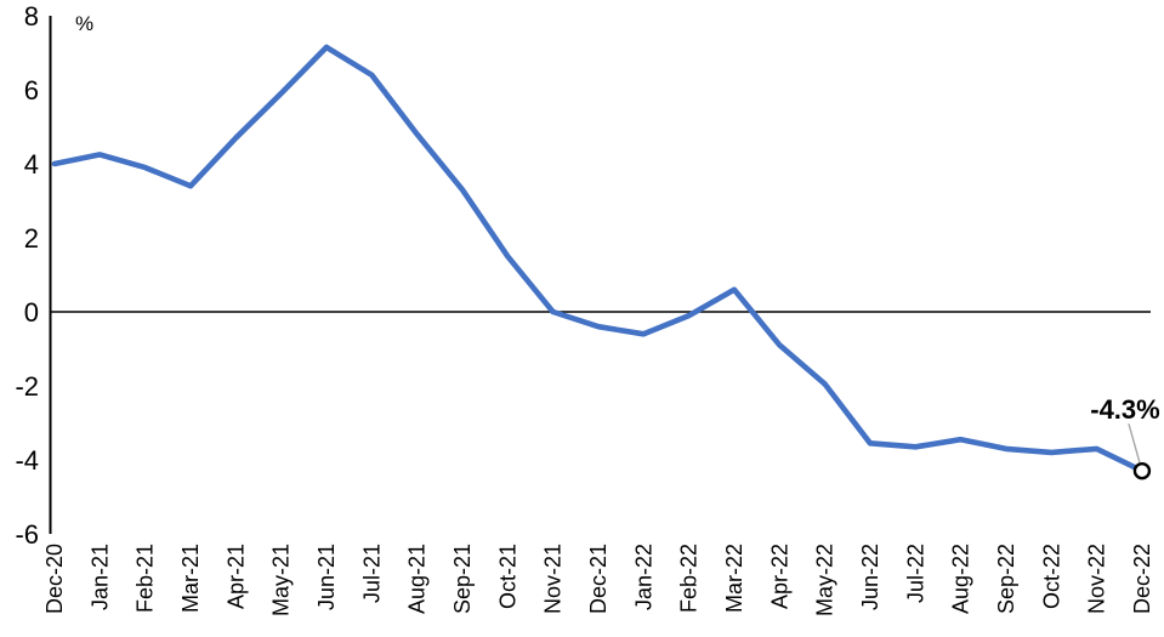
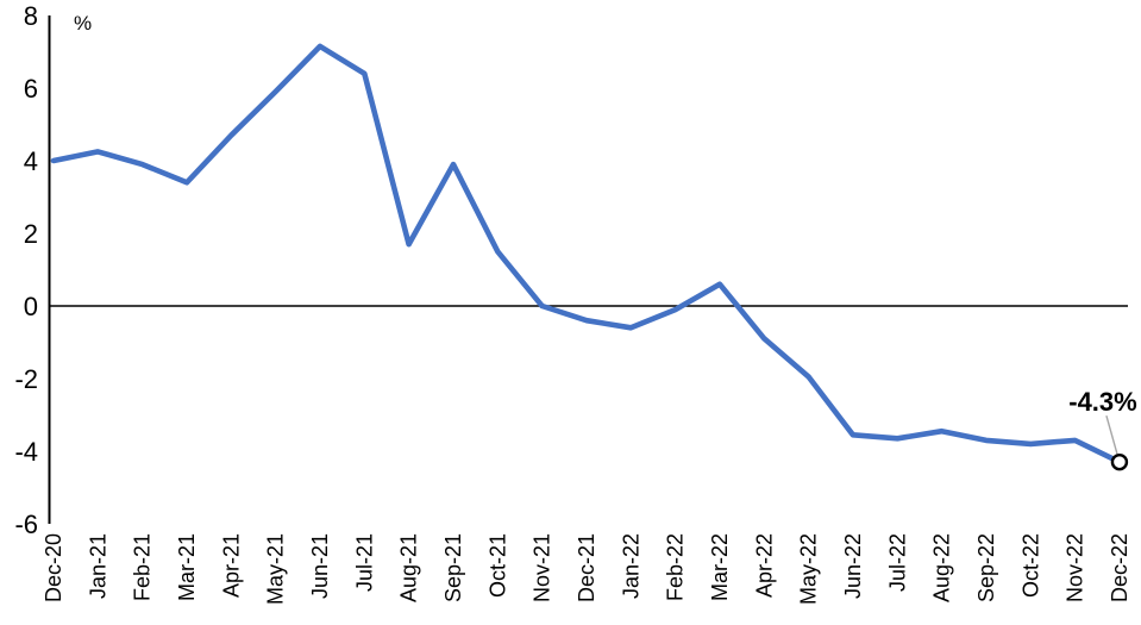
Aug-21: 4.8 -> 1.7
Sep-21: 3.3 -> 3.9
